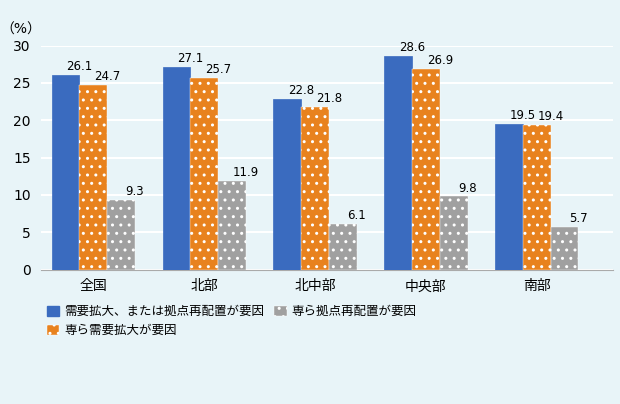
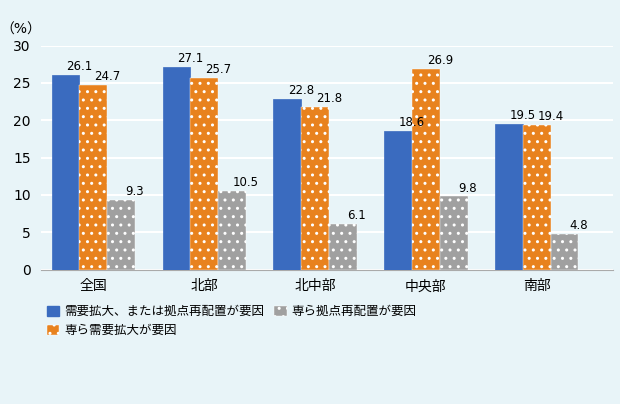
専ら拠点再配置が要因/北部: 11.9 -> 10.5
需要拡大、または拠点再配置が要因/中央部: 28.6 -> 18.6
専ら拠点再配置が要因/南部: 5.7 -> 4.8
